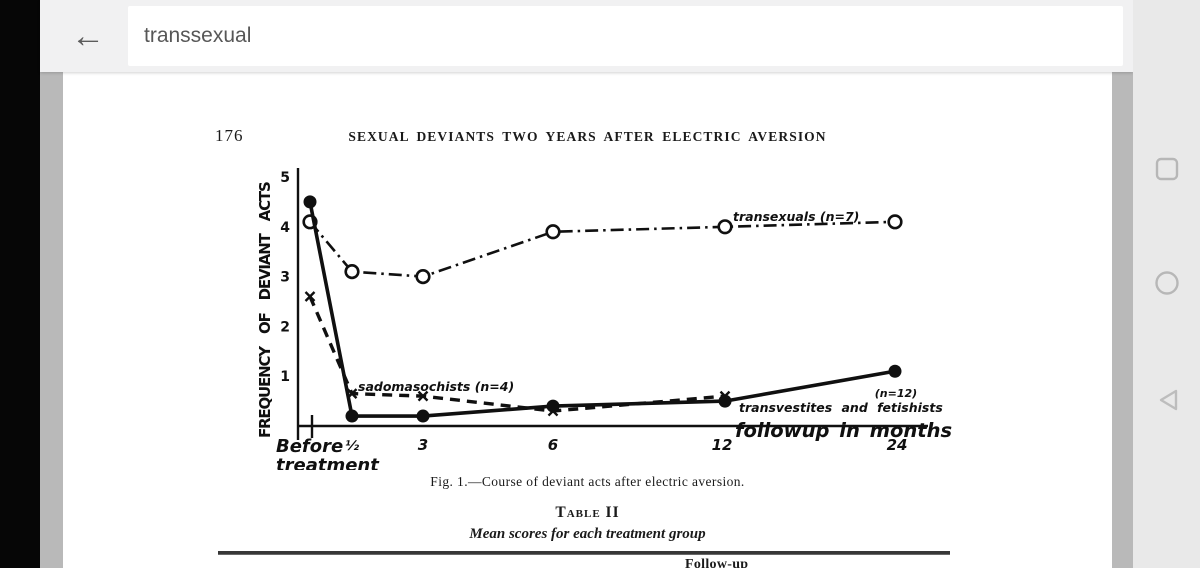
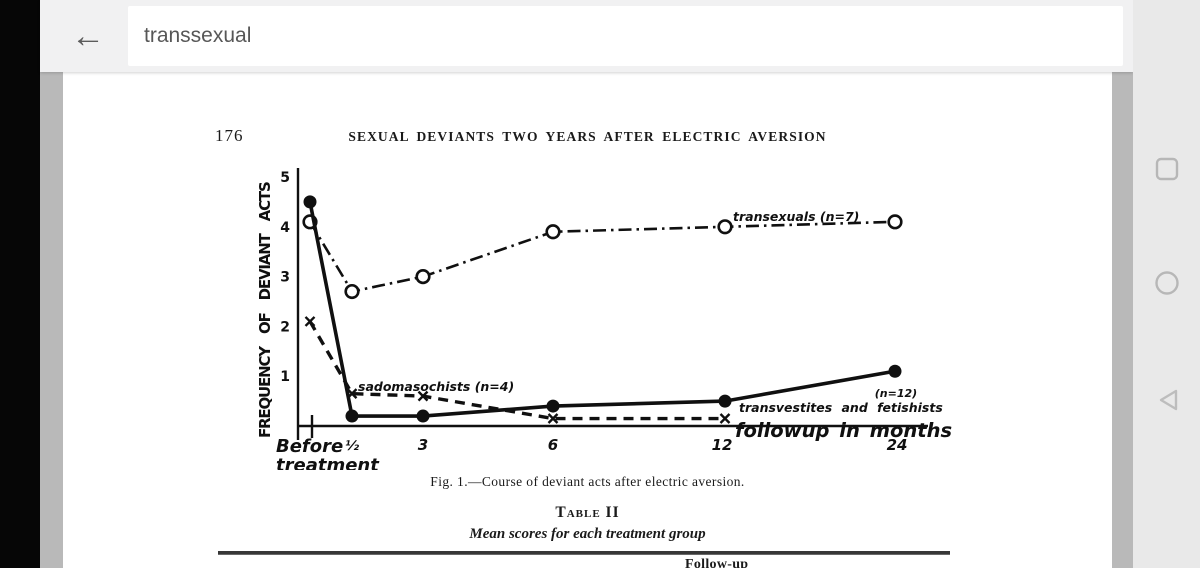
sadomasochists (n=4)/Before treatment: 2.6 -> 2.1
transexuals (n=7)/½: 3.1 -> 2.7
sadomasochists (n=4)/6: 0.3 -> 0.1
sadomasochists (n=4)/12: 0.6 -> 0.1
